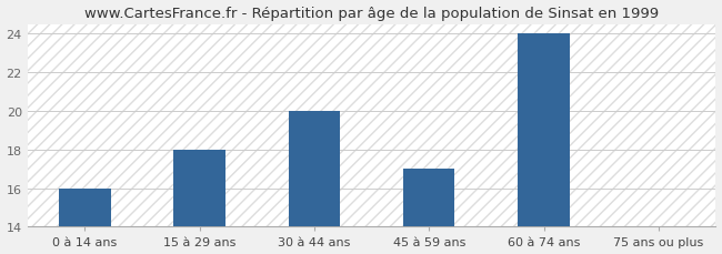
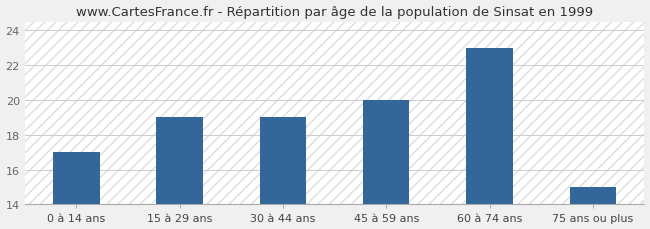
0 à 14 ans: 16 -> 17
15 à 29 ans: 18 -> 19
30 à 44 ans: 20 -> 19
45 à 59 ans: 17 -> 20
60 à 74 ans: 24 -> 23
75 ans ou plus: 14 -> 15
